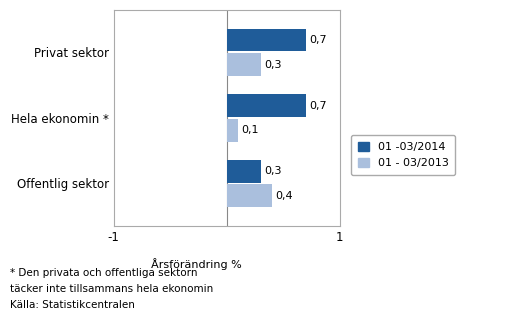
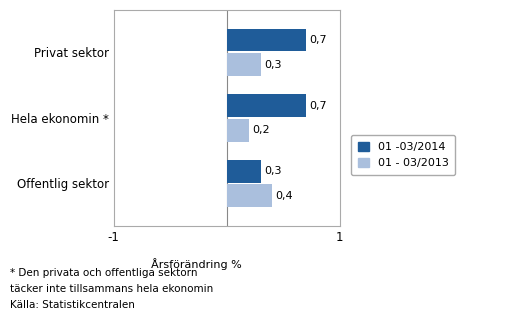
01 - 03/2013/Hela ekonomin *: 0,1 -> 0,2
